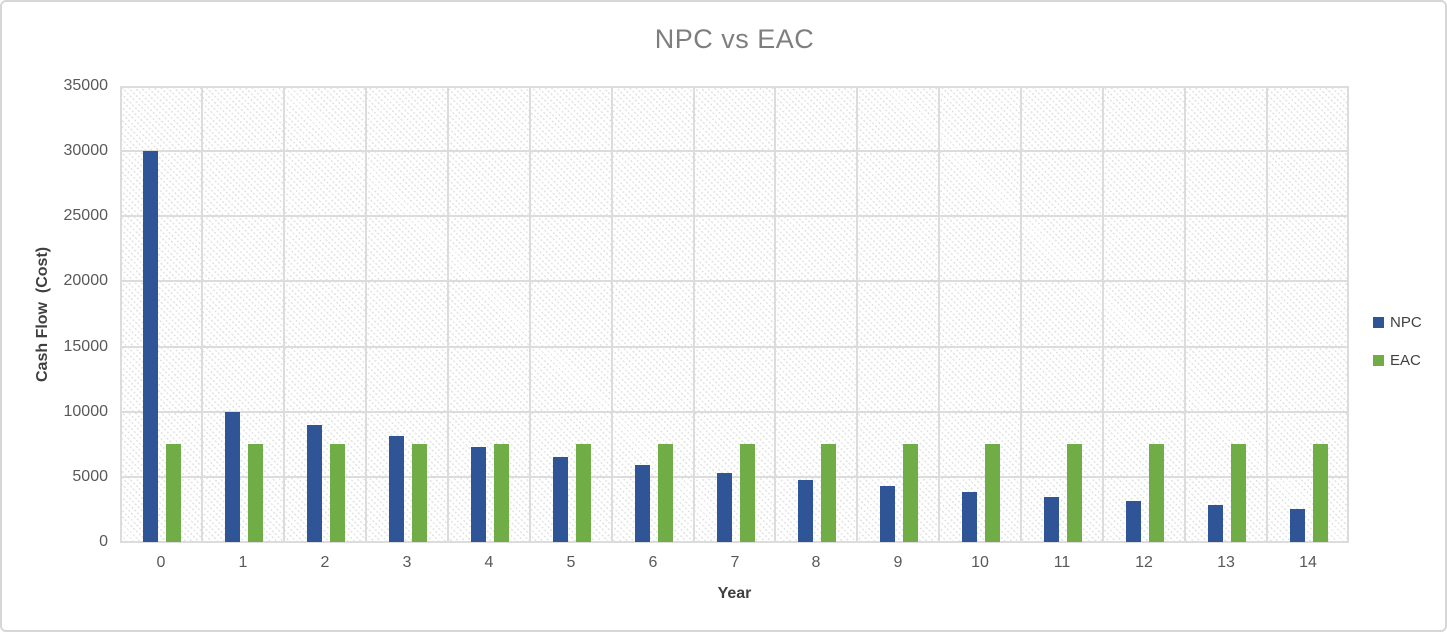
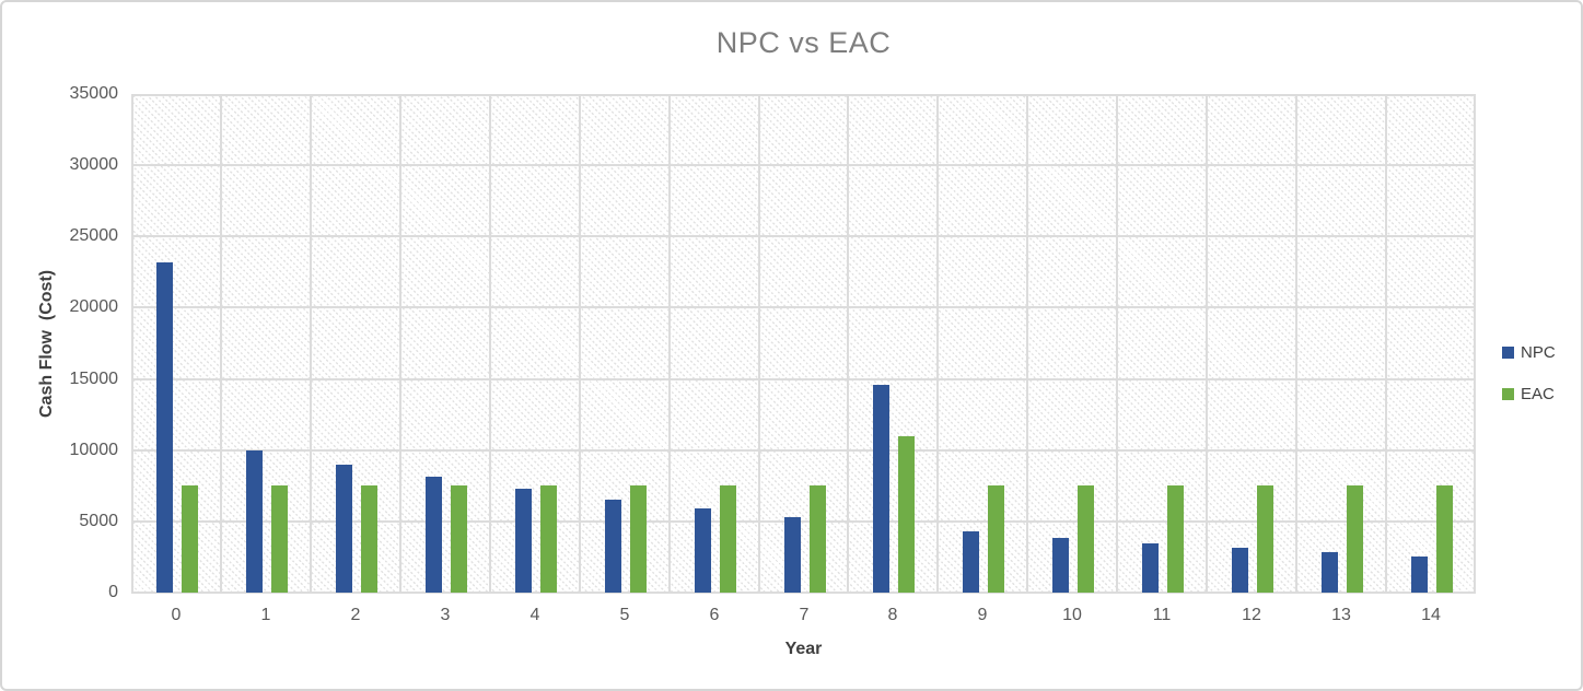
NPC/0: 30000 -> 23200
NPC/8: 4800 -> 14600
EAC/8: 7500 -> 11000
